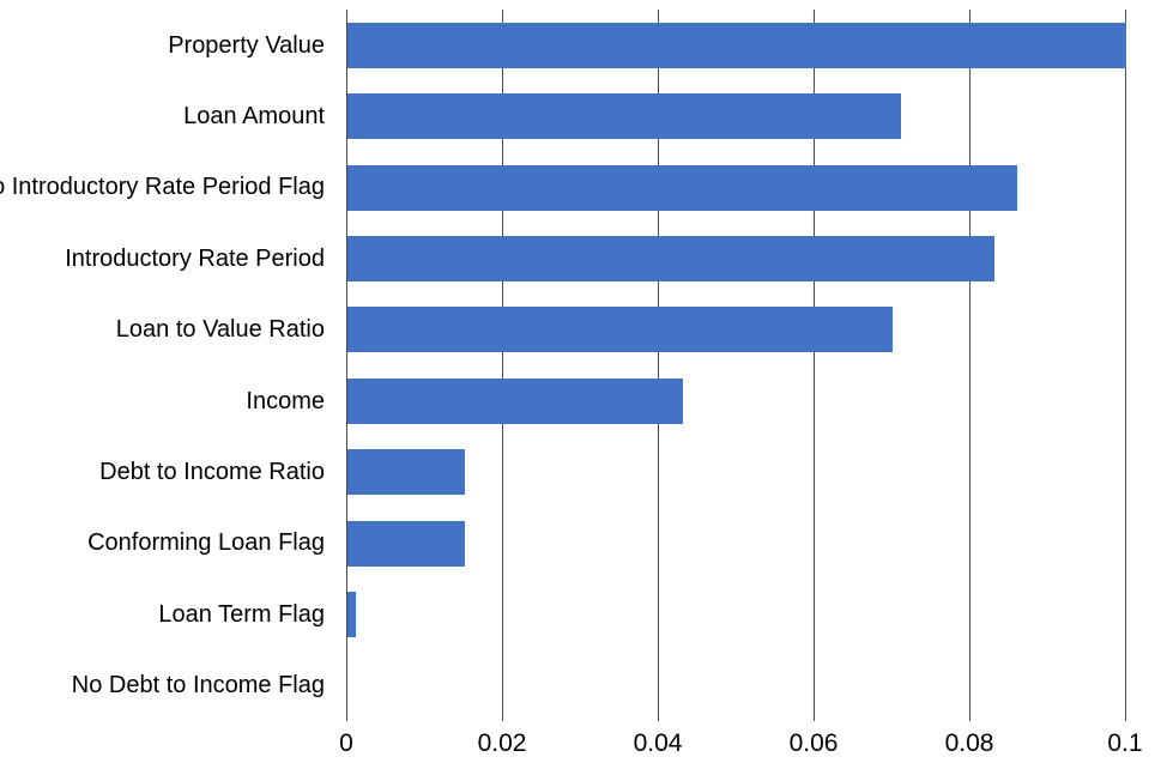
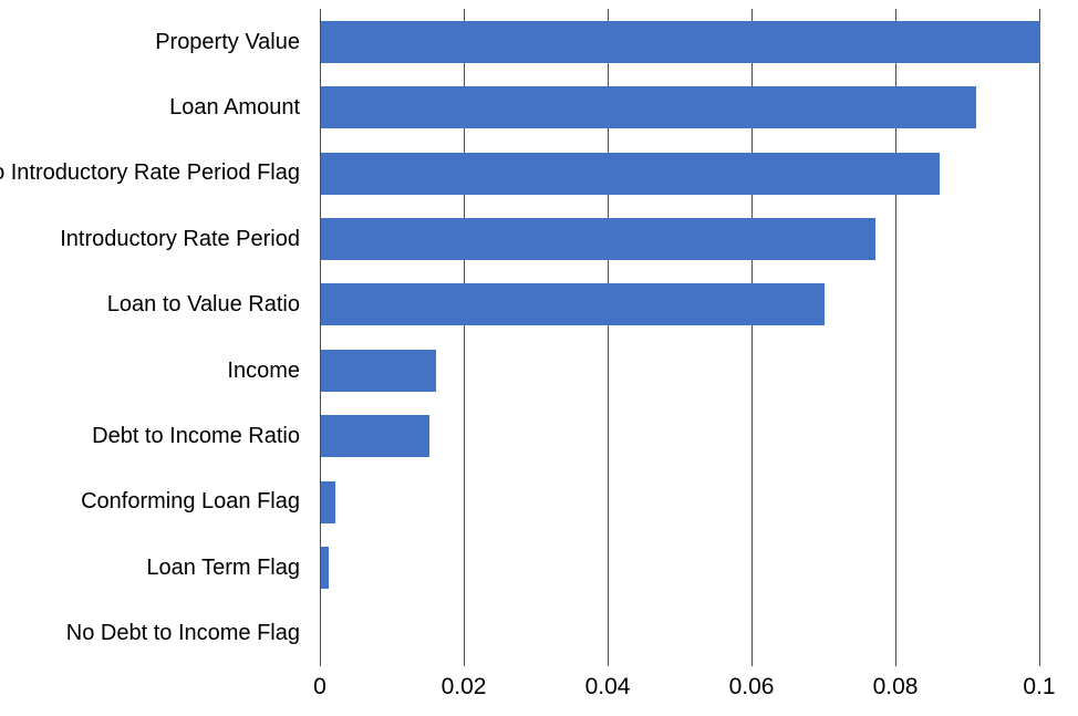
Loan Amount: 0.071 -> 0.091
Introductory Rate Period: 0.083 -> 0.077
Income: 0.043 -> 0.016
Conforming Loan Flag: 0.015 -> 0.002
